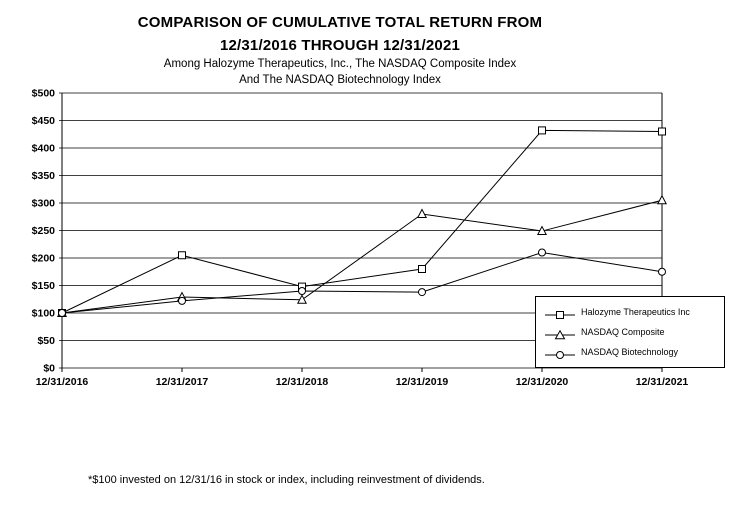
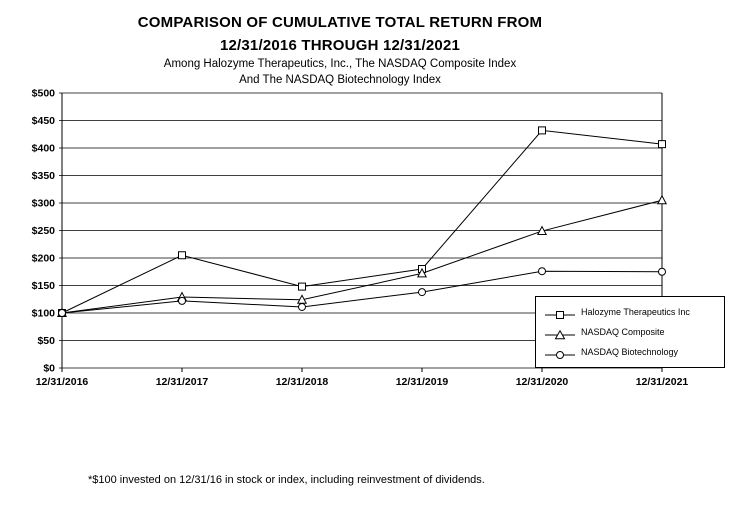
NASDAQ Biotechnology/12/31/2018: $140 -> $110
NASDAQ Composite/12/31/2019: $280 -> $170
NASDAQ Biotechnology/12/31/2020: $210 -> $180
Halozyme Therapeutics Inc/12/31/2021: $430 -> $410
